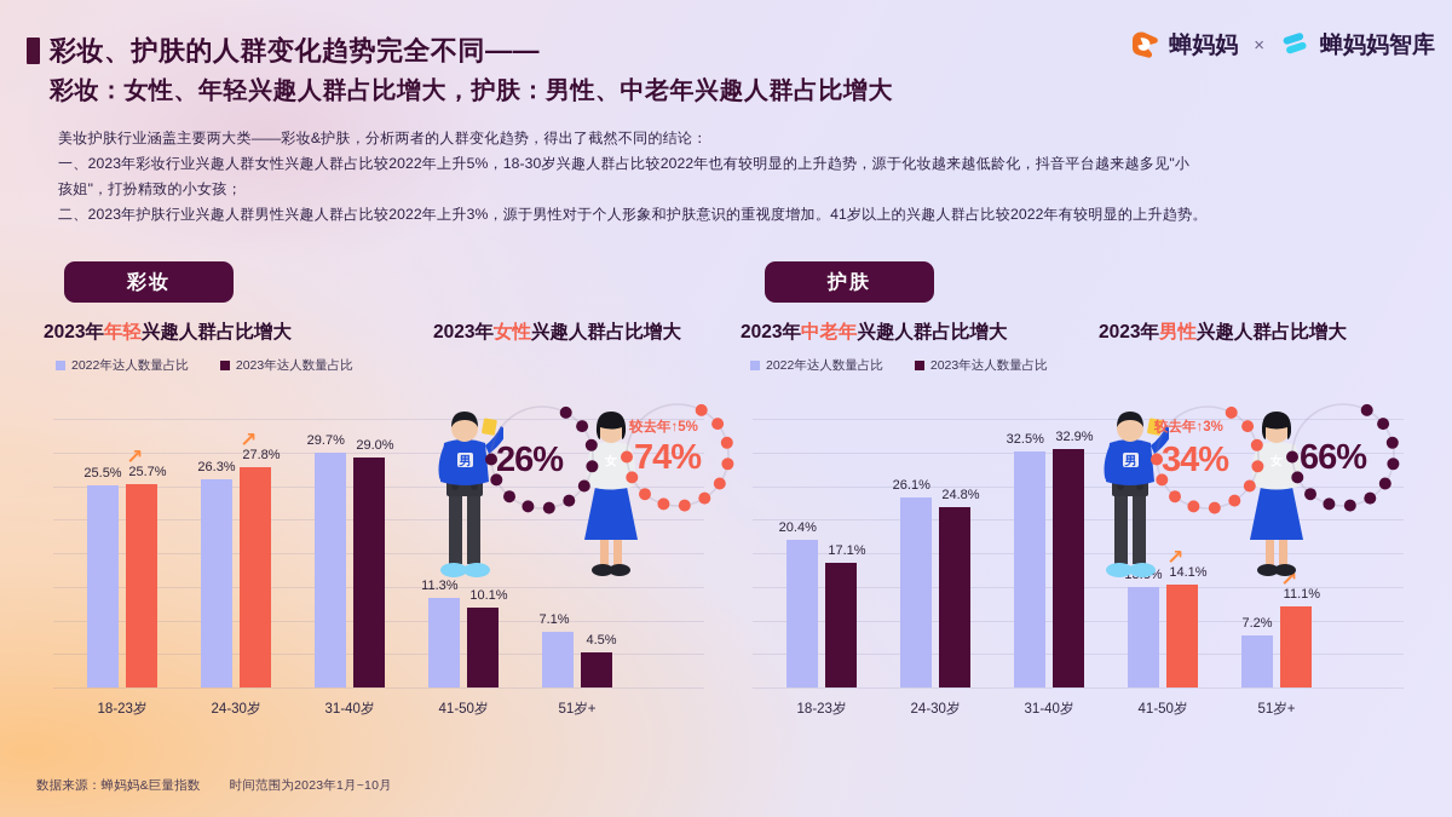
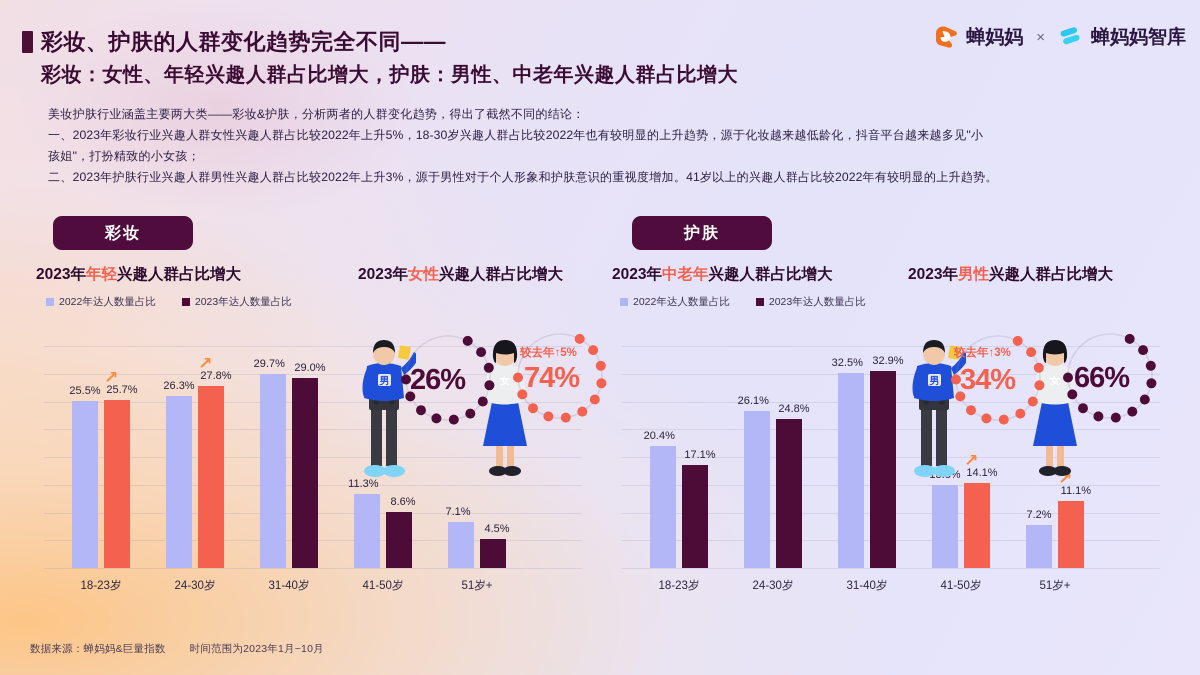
2023年年轻兴趣人群占比增大/2023年达人数量占比/41-50岁: 10.1% -> 8.6%
